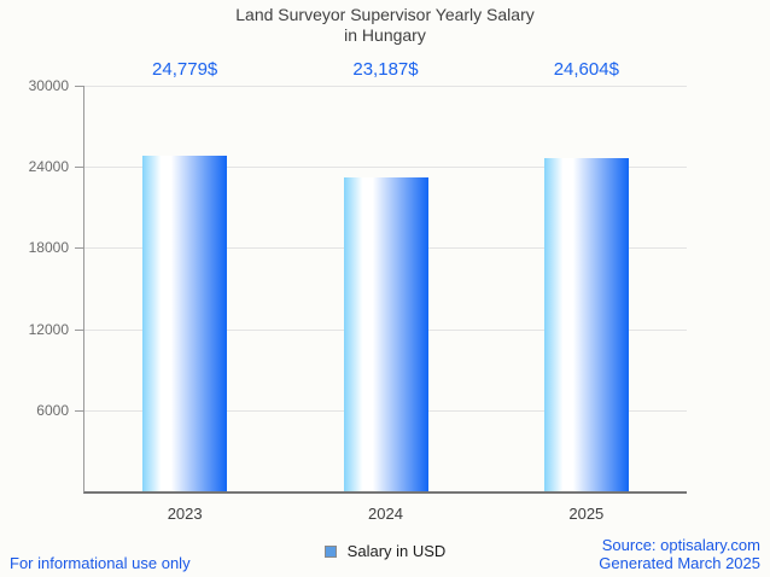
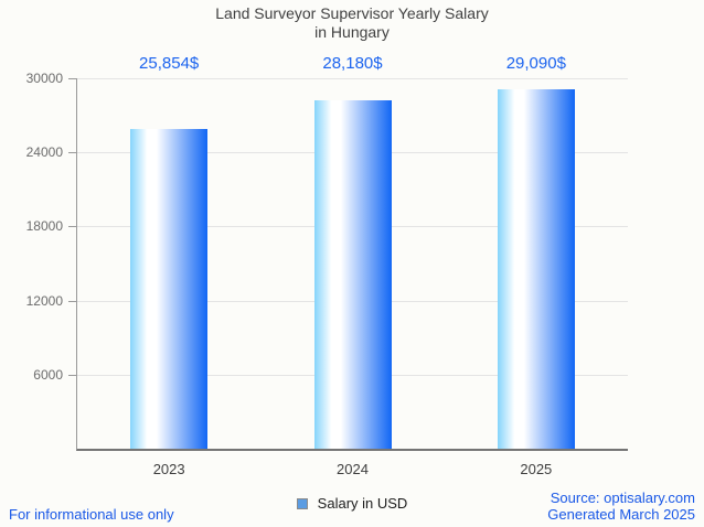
2023: 24,779 -> 25,854
2024: 23,187 -> 28,180
2025: 24,604 -> 29,090
